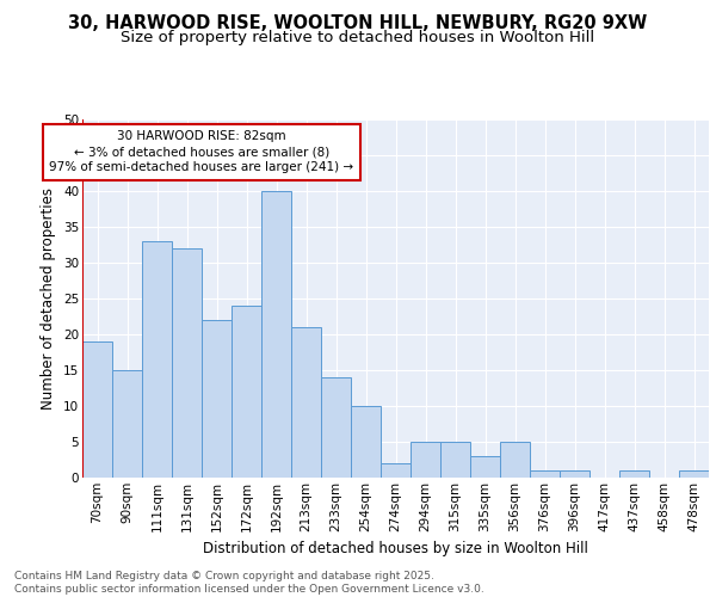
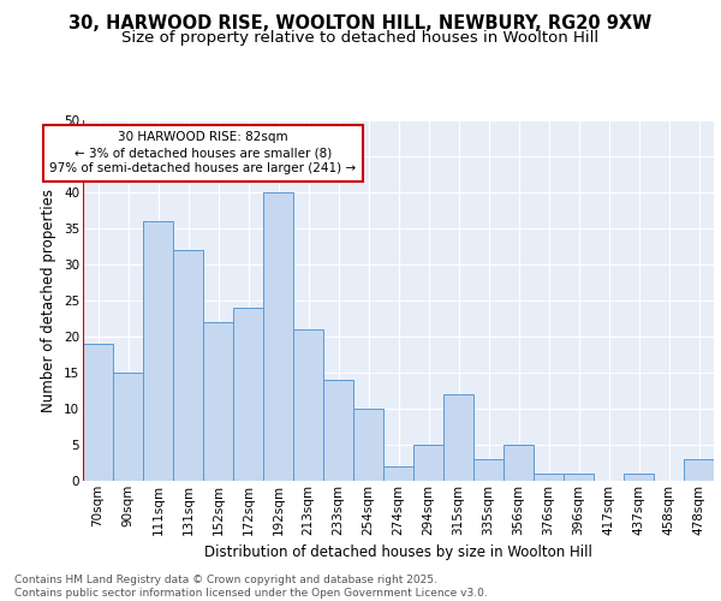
111sqm: 33 -> 36
315sqm: 5 -> 12
478sqm: 1 -> 3
